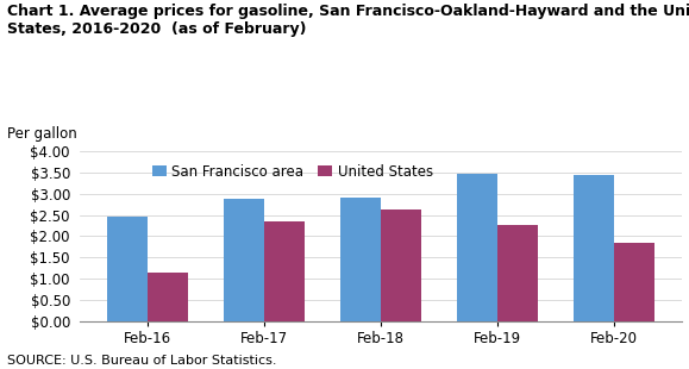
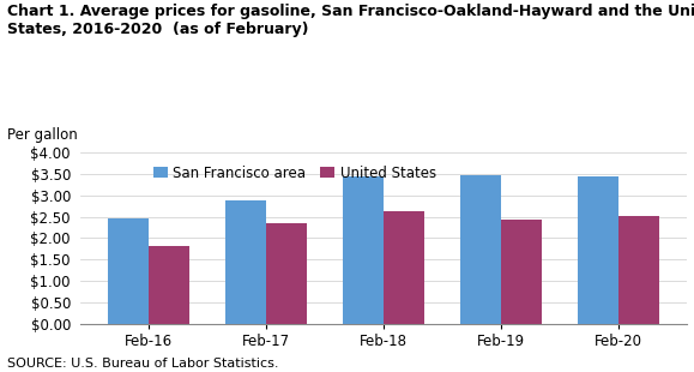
United States/Feb-16: $1.15 -> $1.81
San Francisco area/Feb-18: $2.90 -> $3.43
United States/Feb-19: $2.25 -> $2.43
United States/Feb-20: $1.85 -> $2.51
